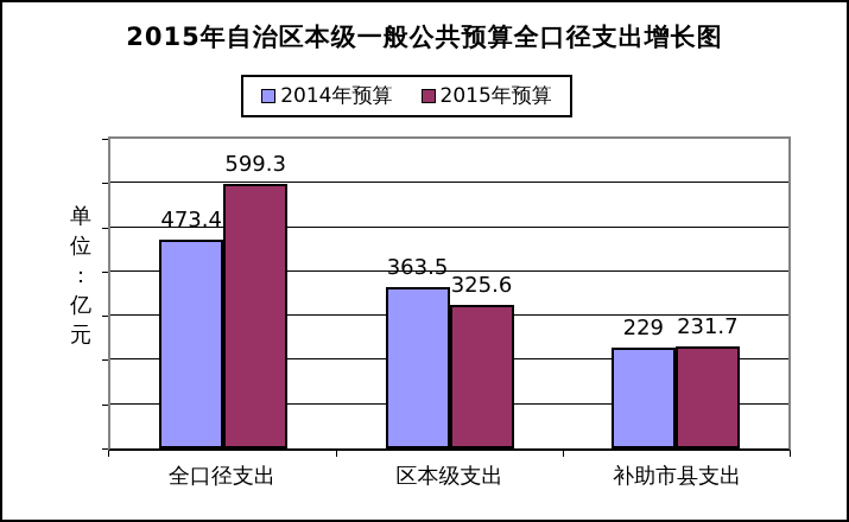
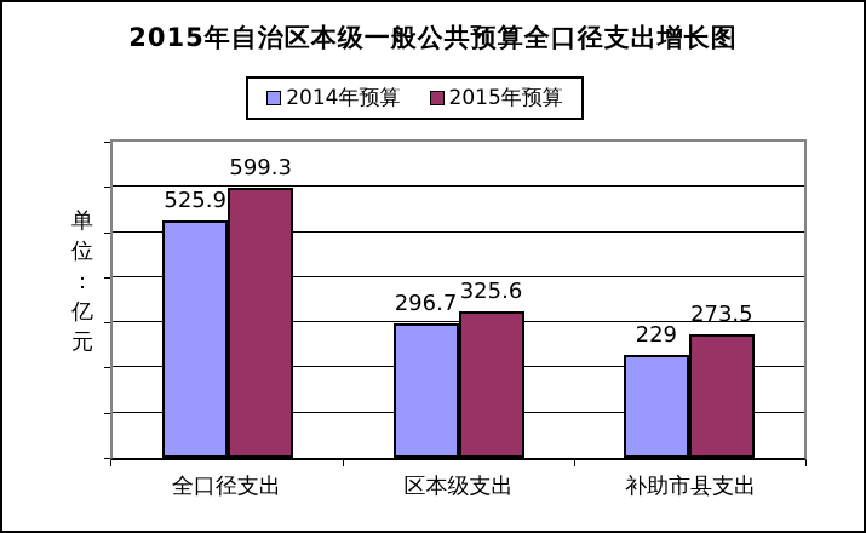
2014年预算/全口径支出: 473.4 -> 525.9
2014年预算/区本级支出: 363.5 -> 296.7
2015年预算/补助市县支出: 231.7 -> 273.5
